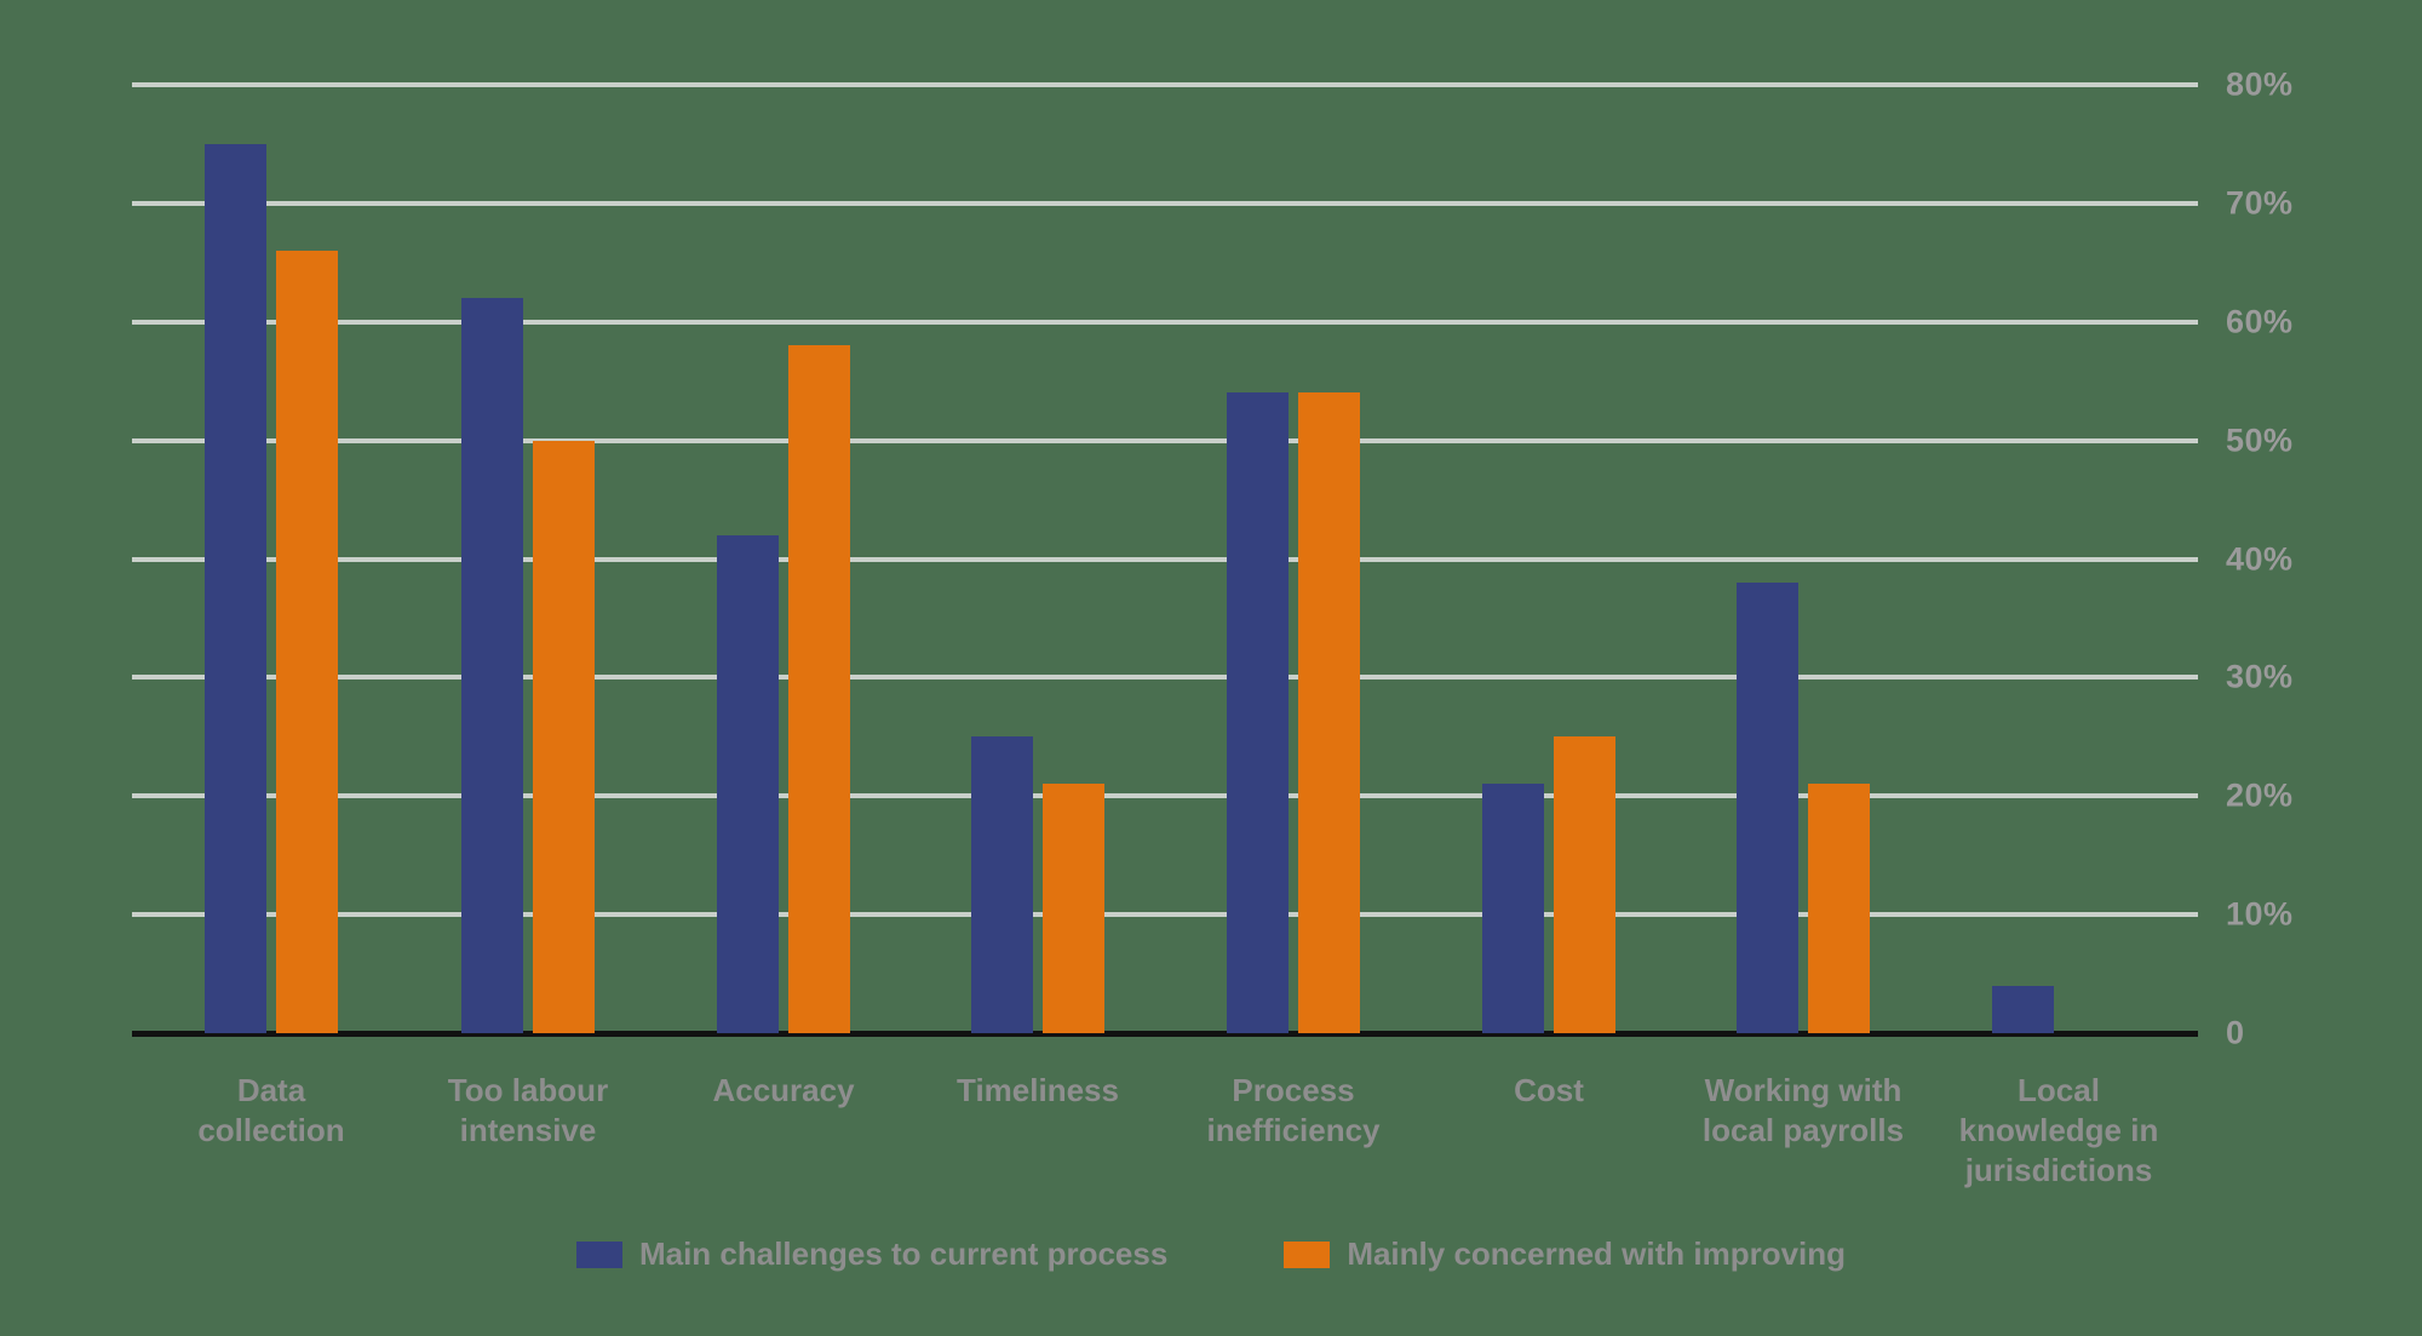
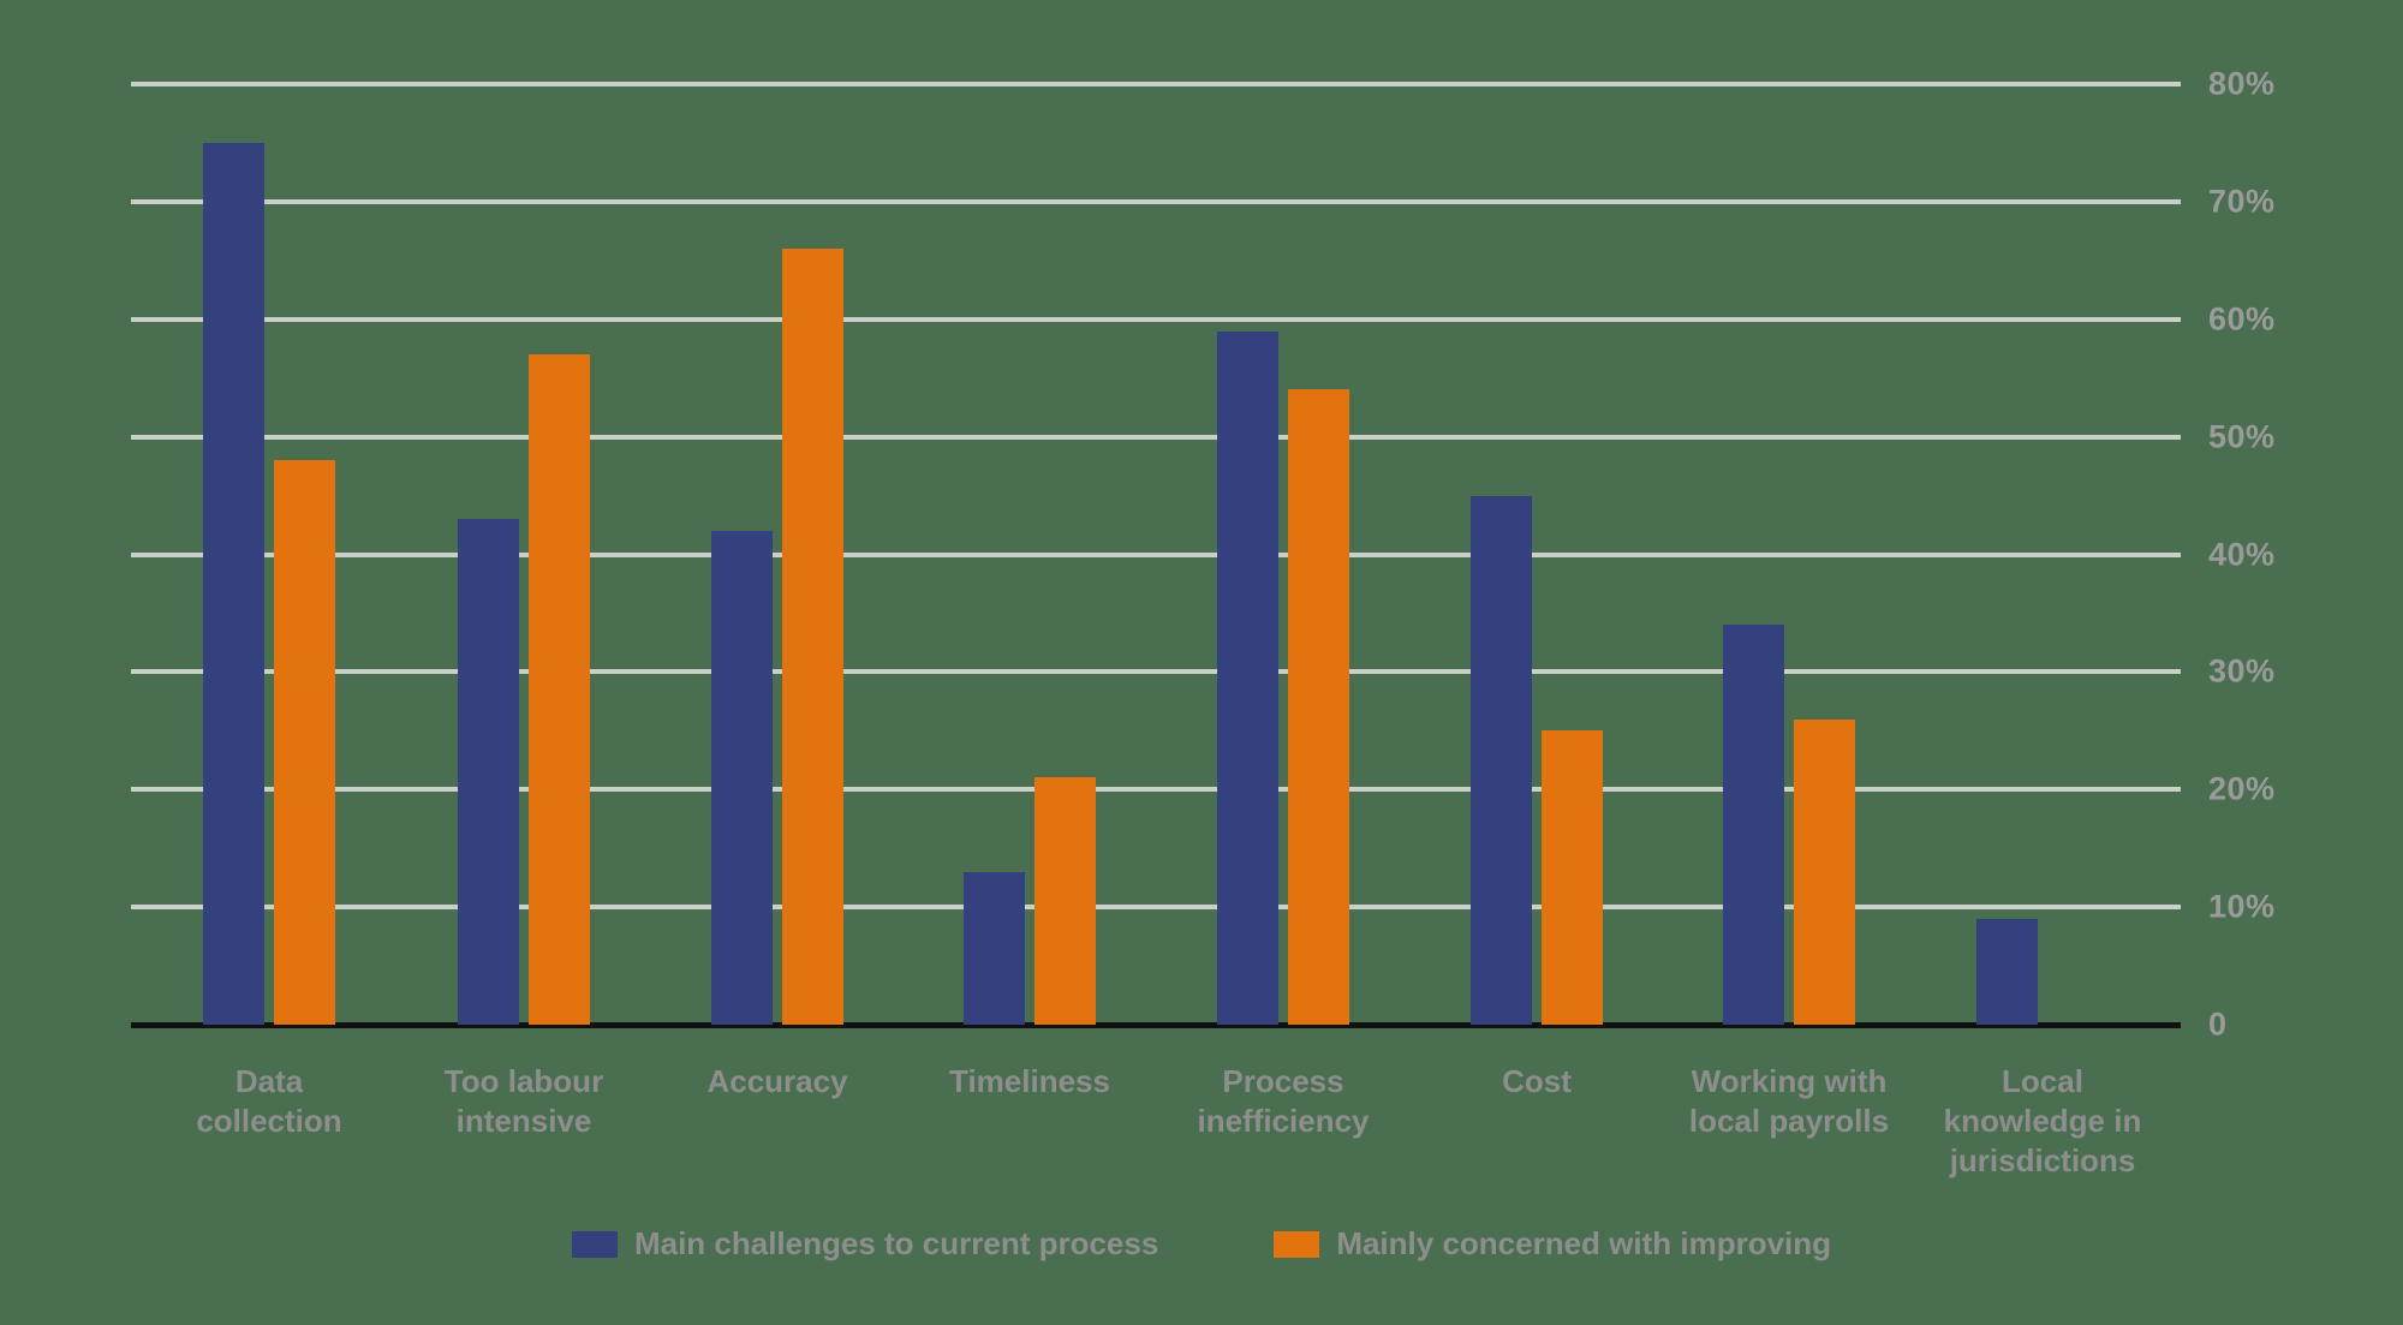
Mainly concerned with improving/Data collection: 66% -> 48%
Main challenges to current process/Too labour intensive: 62% -> 43%
Mainly concerned with improving/Too labour intensive: 50% -> 57%
Mainly concerned with improving/Accuracy: 58% -> 66%
Main challenges to current process/Timeliness: 25% -> 13%
Main challenges to current process/Process inefficiency: 54% -> 59%
Main challenges to current process/Cost: 21% -> 45%
Main challenges to current process/Working with local payrolls: 38% -> 34%
Mainly concerned with improving/Working with local payrolls: 21% -> 26%
Main challenges to current process/Local knowledge in jurisdictions: 4% -> 9%
